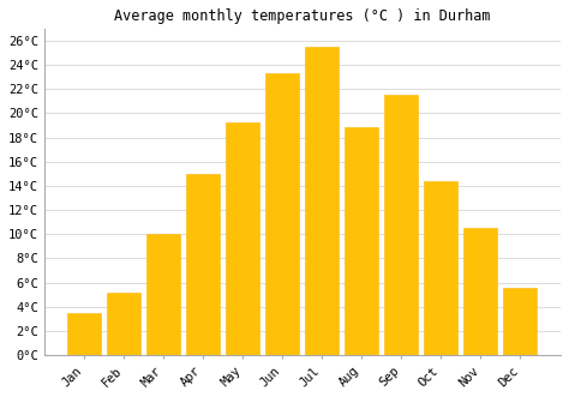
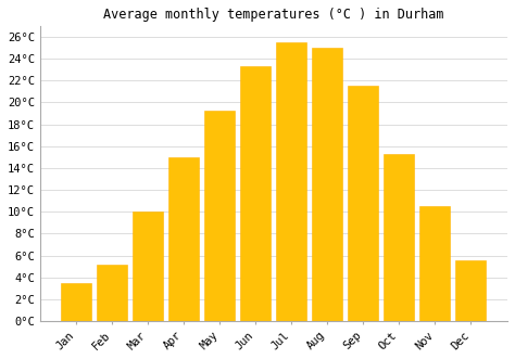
Aug: 18.9°C -> 25.0°C
Oct: 14.4°C -> 15.3°C
